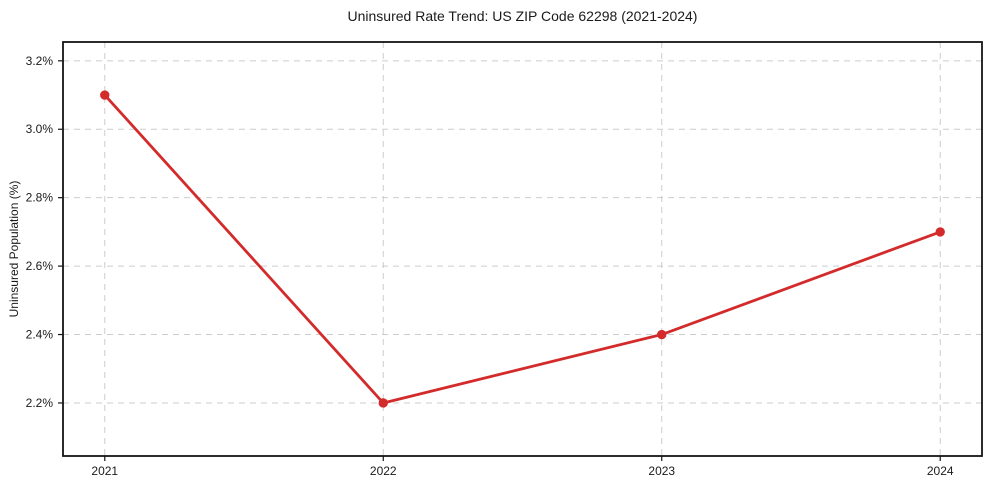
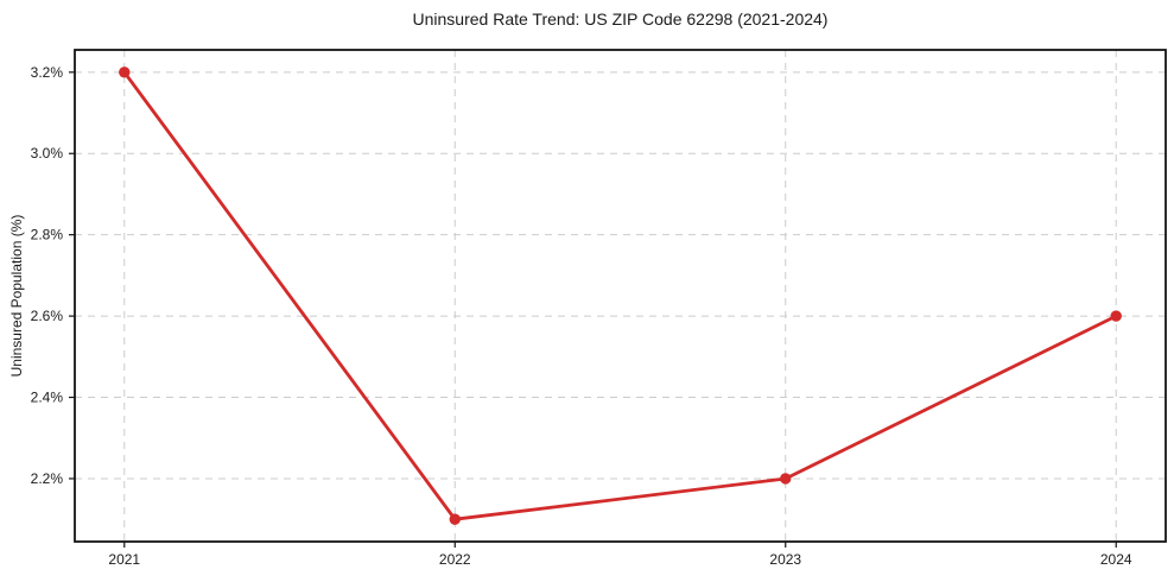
2021: 3.1% -> 3.2%
2022: 2.2% -> 2.1%
2023: 2.4% -> 2.2%
2024: 2.7% -> 2.6%
